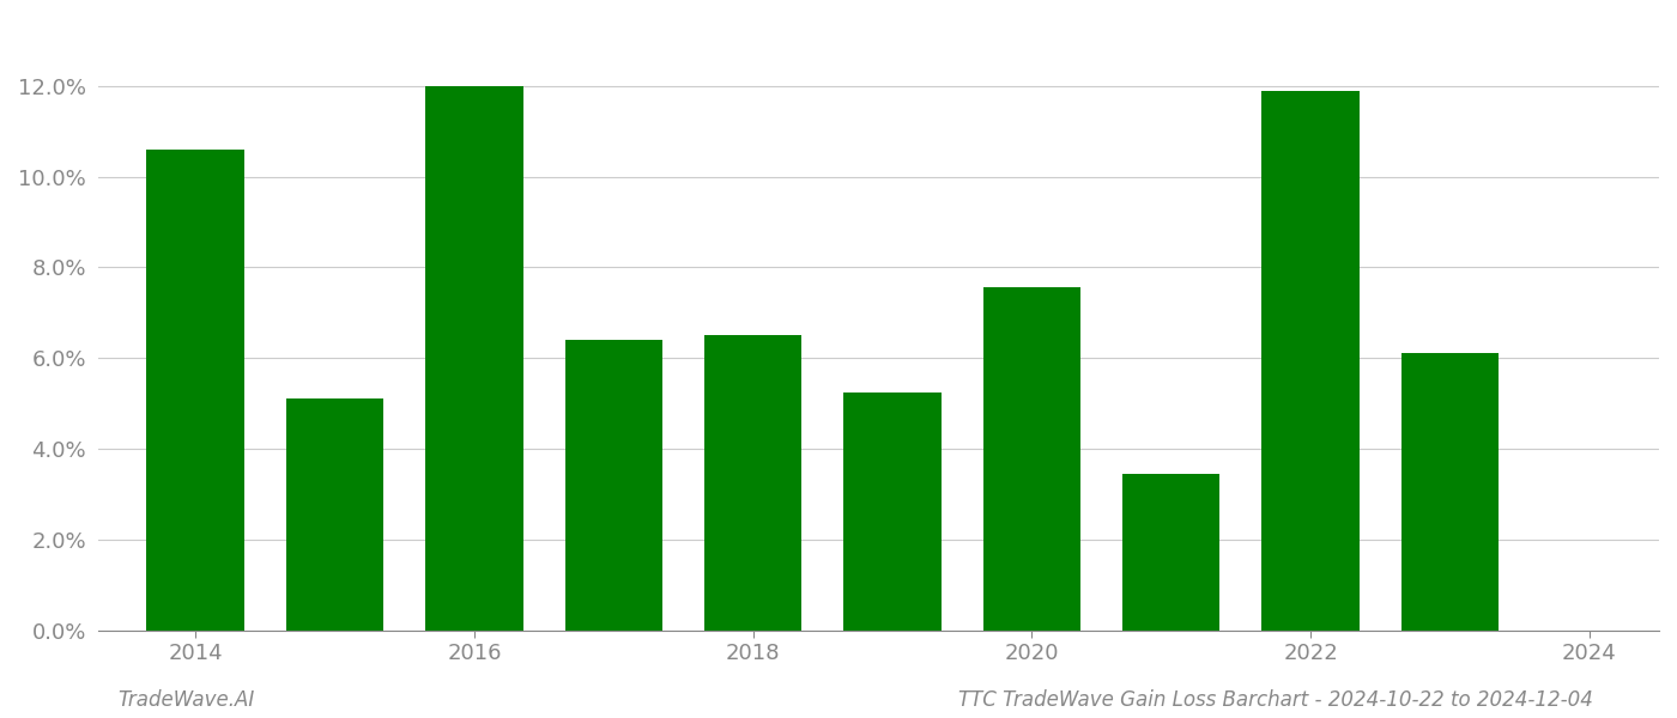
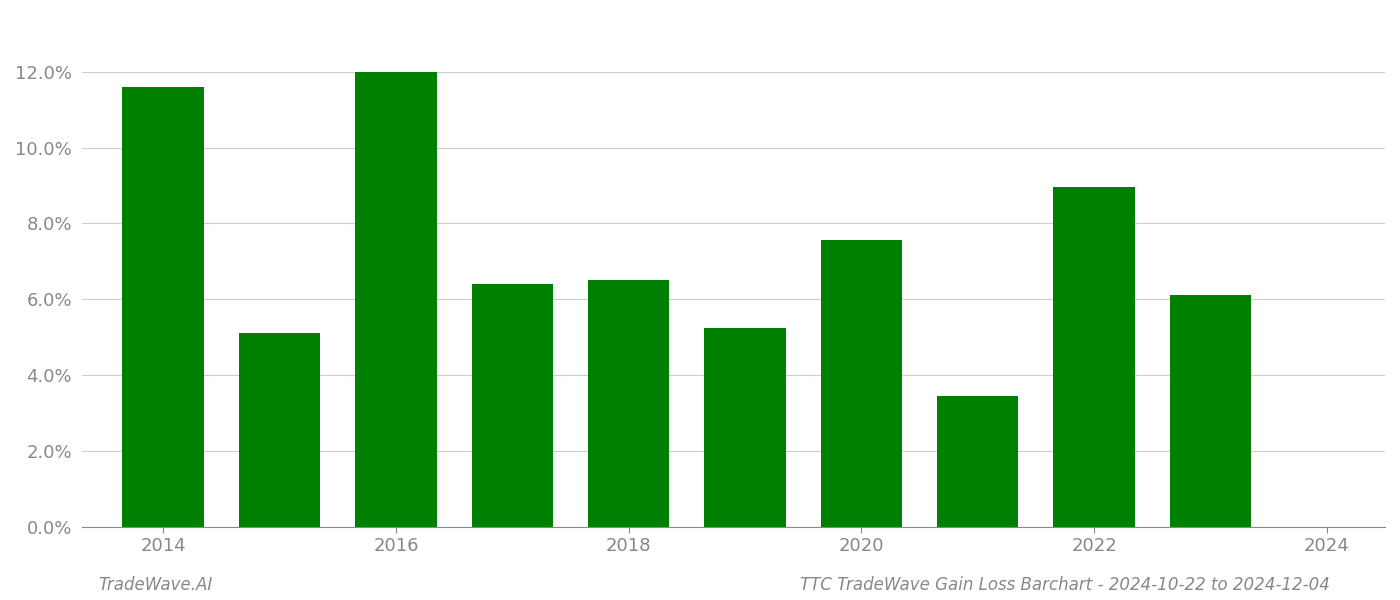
2014: 10.60% -> 11.60%
2022: 11.90% -> 8.95%
